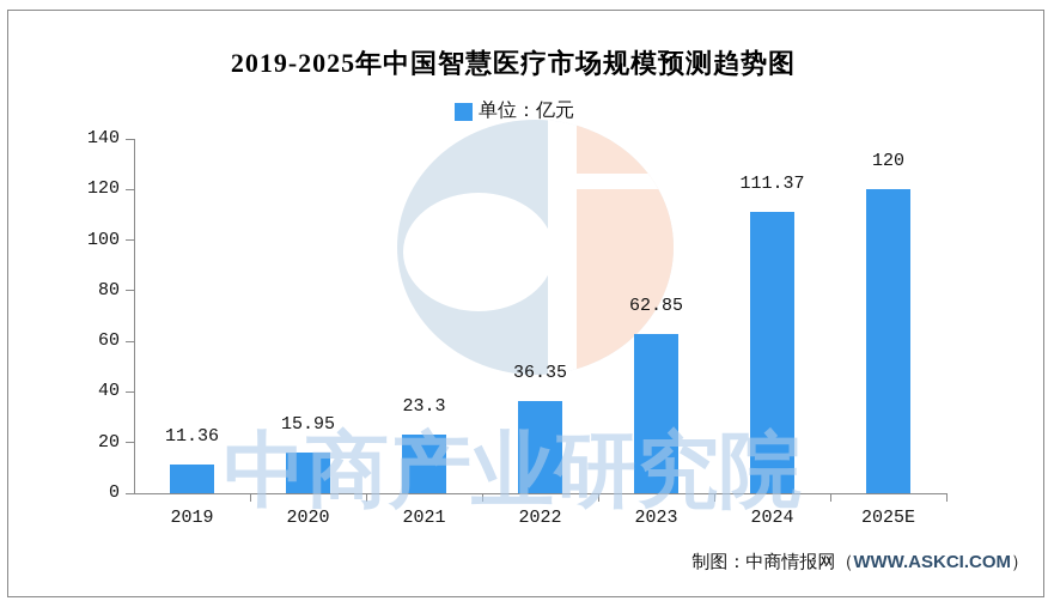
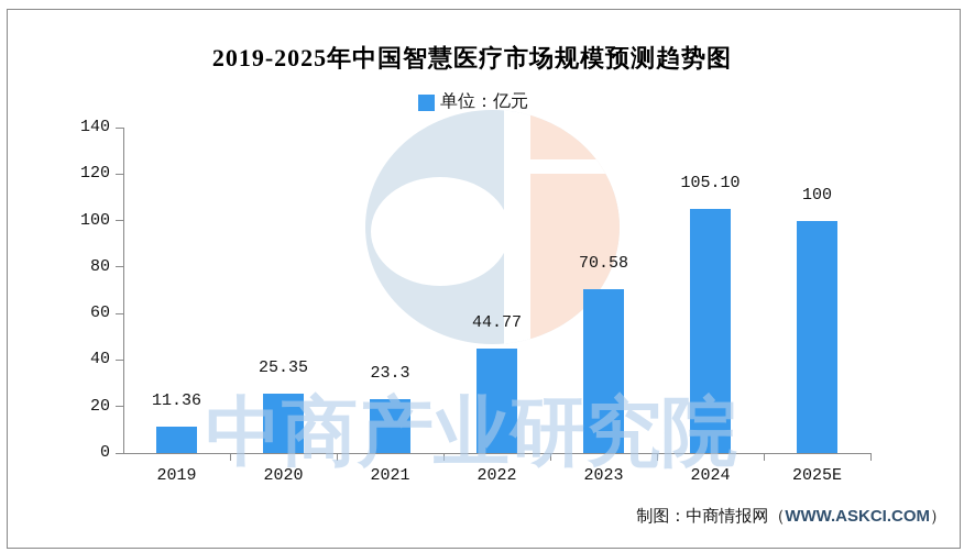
2020: 15.95 -> 25.35
2022: 36.35 -> 44.77
2023: 62.85 -> 70.58
2024: 111.37 -> 105.10
2025E: 120 -> 100
